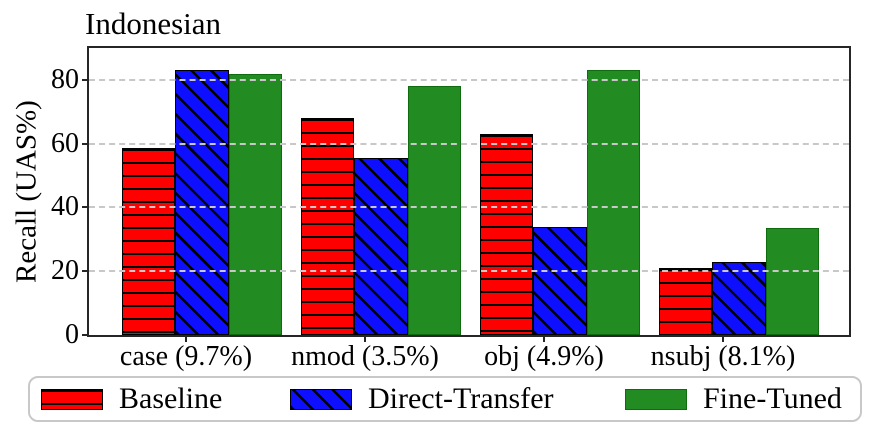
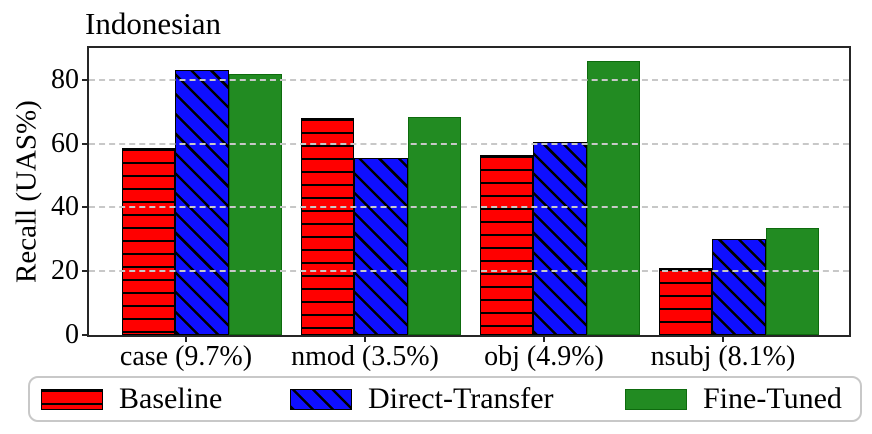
Fine-Tuned/nmod (3.5%): 78 -> 68
Baseline/obj (4.9%): 63 -> 56
Direct-Transfer/obj (4.9%): 34 -> 60
Fine-Tuned/obj (4.9%): 83 -> 86
Direct-Transfer/nsubj (8.1%): 23 -> 30
